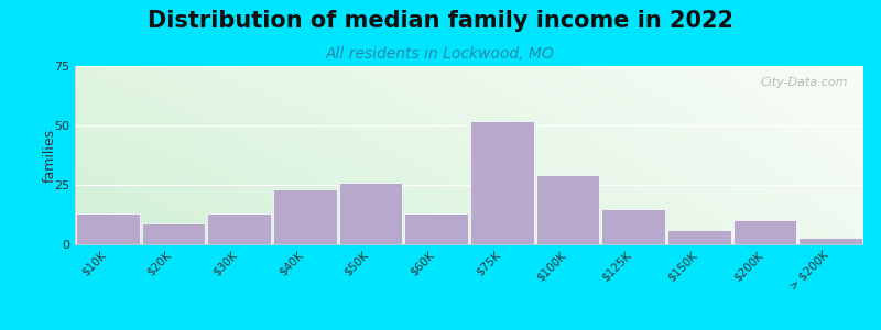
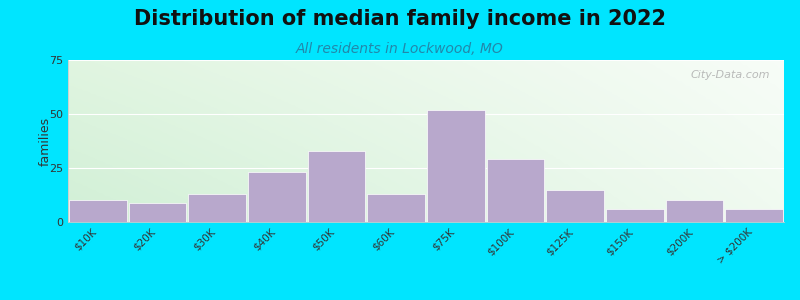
$10K: 13 -> 10
$50K: 26 -> 33
> $200K: 3 -> 6
